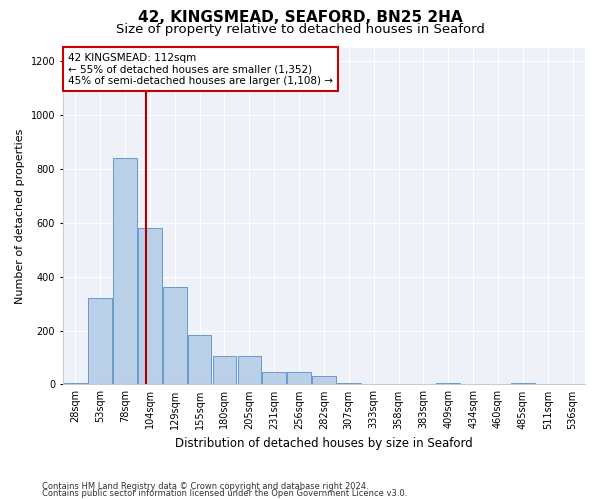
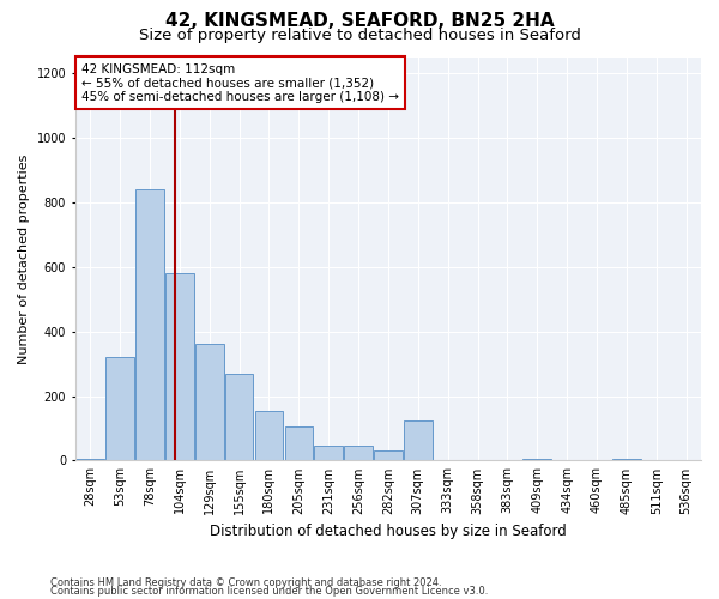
155sqm: 185 -> 270
180sqm: 105 -> 155
307sqm: 5 -> 125
